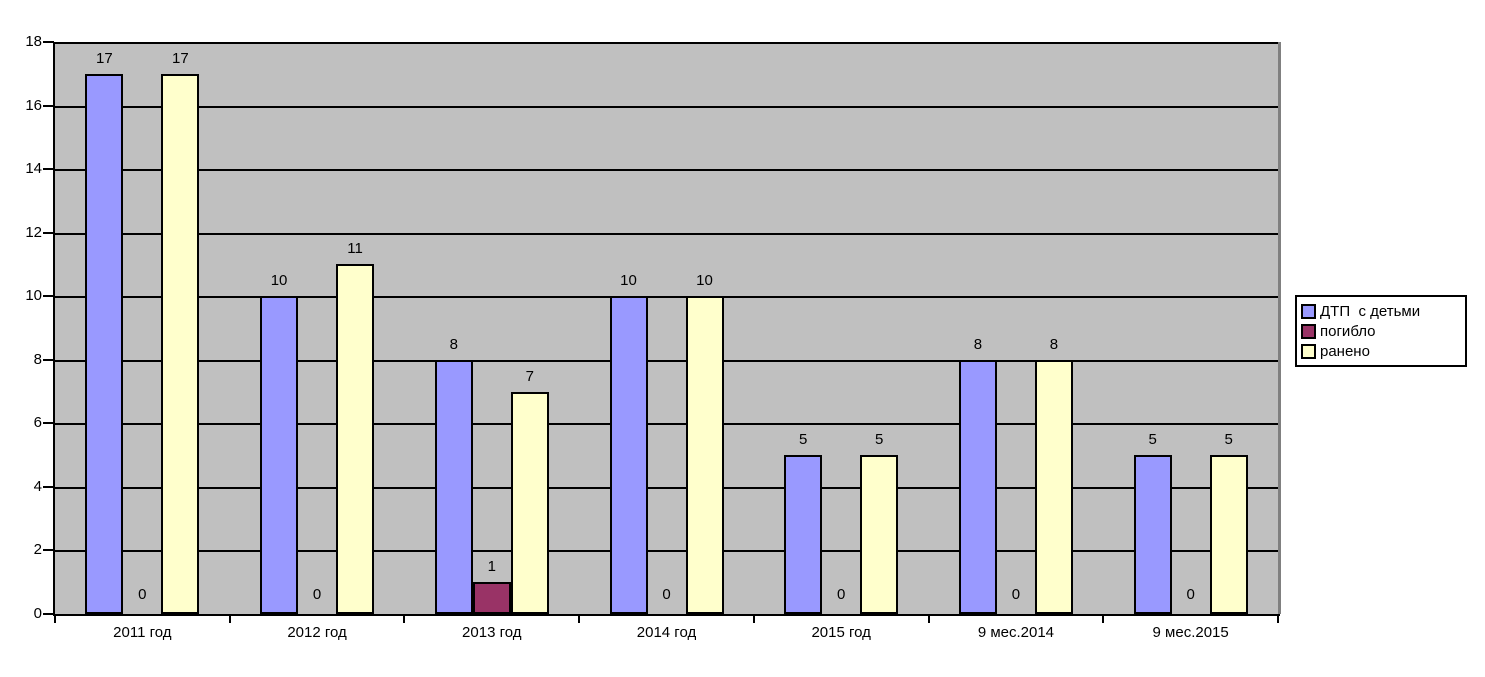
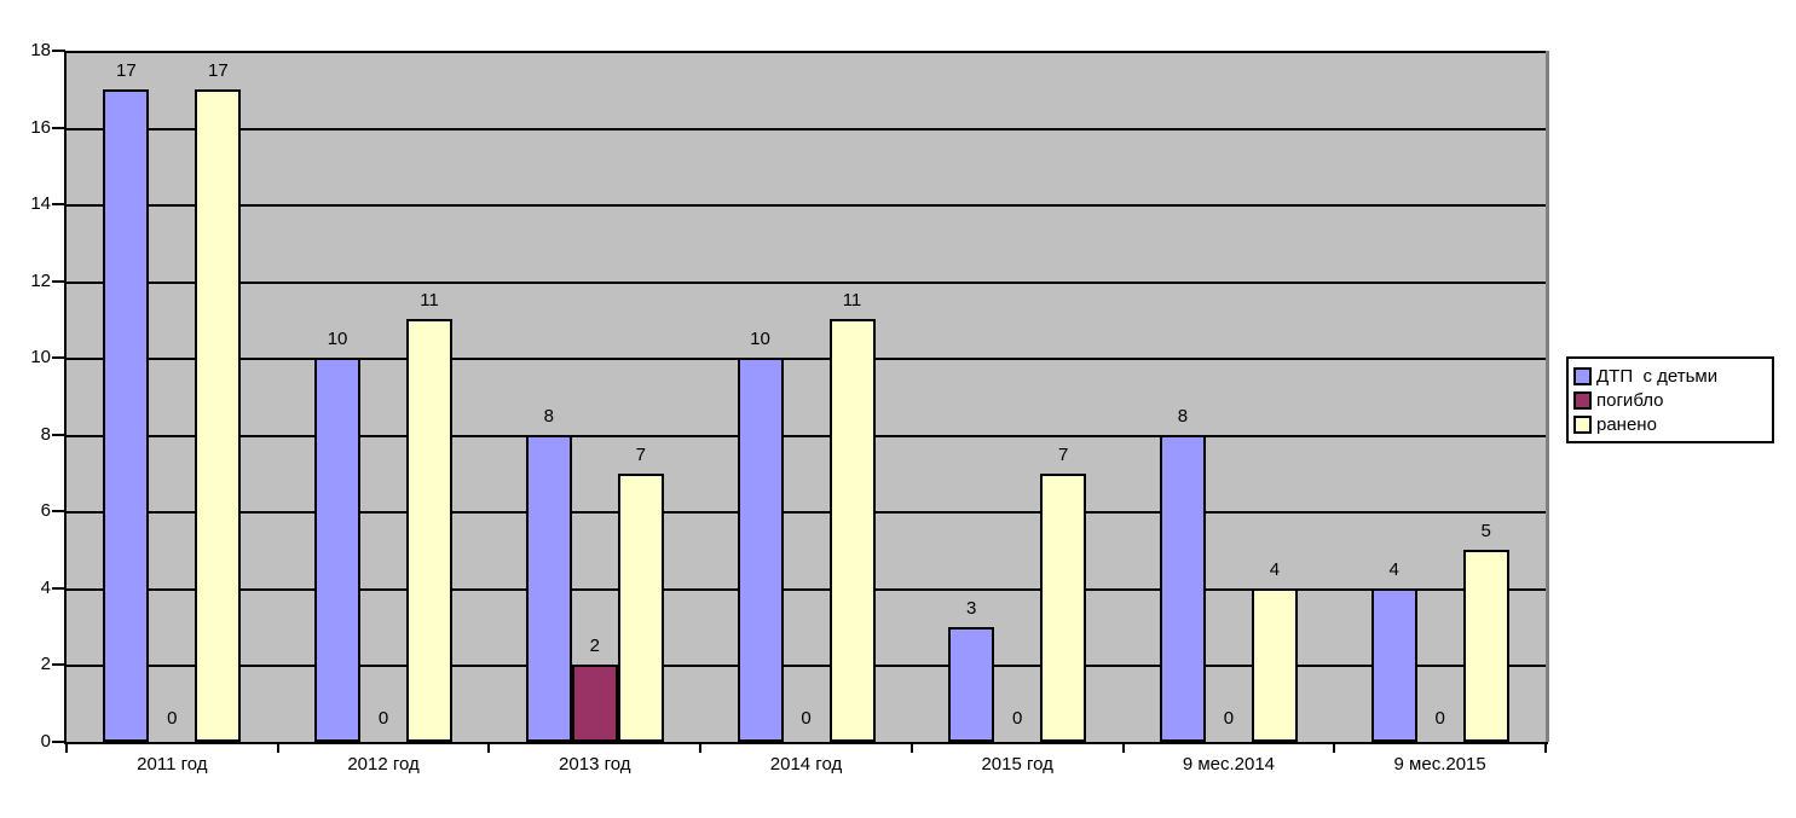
погибло/2013 год: 1 -> 2
ранено/2014 год: 10 -> 11
ДТП с детьми/2015 год: 5 -> 3
ранено/2015 год: 5 -> 7
ранено/9 мес.2014: 8 -> 4
ДТП с детьми/9 мес.2015: 5 -> 4
